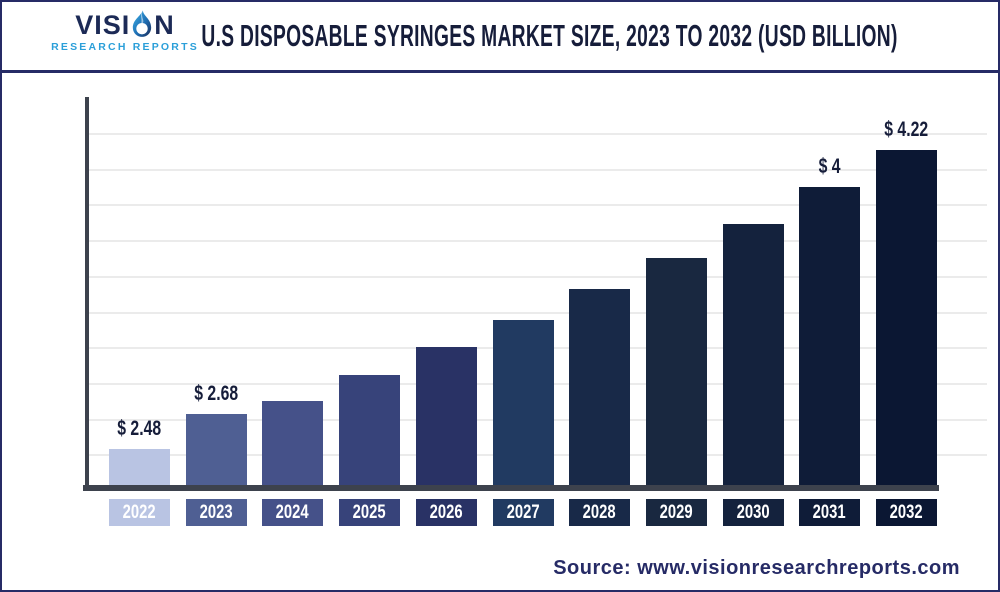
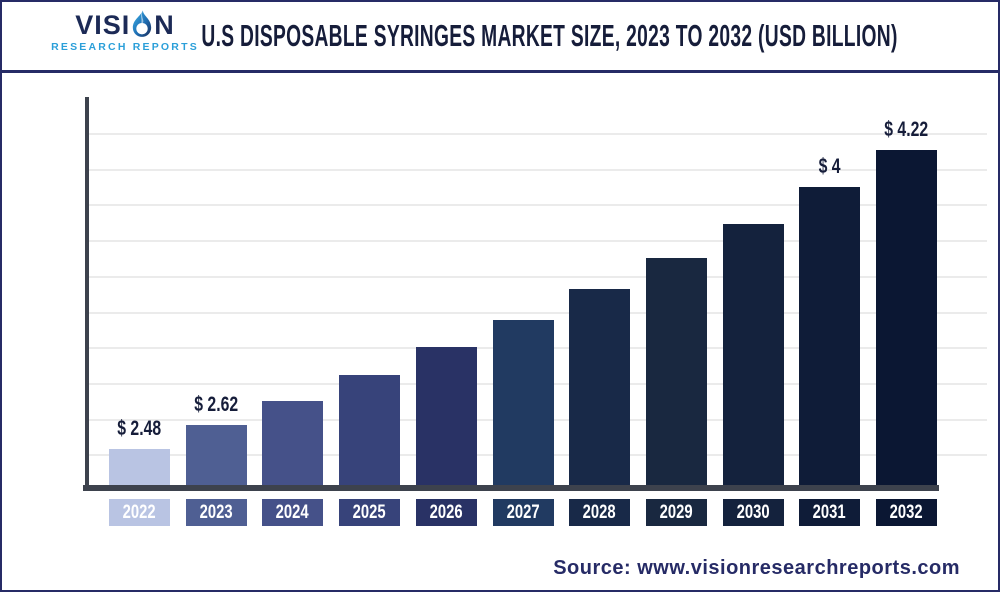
2023: 2.68 -> 2.62
